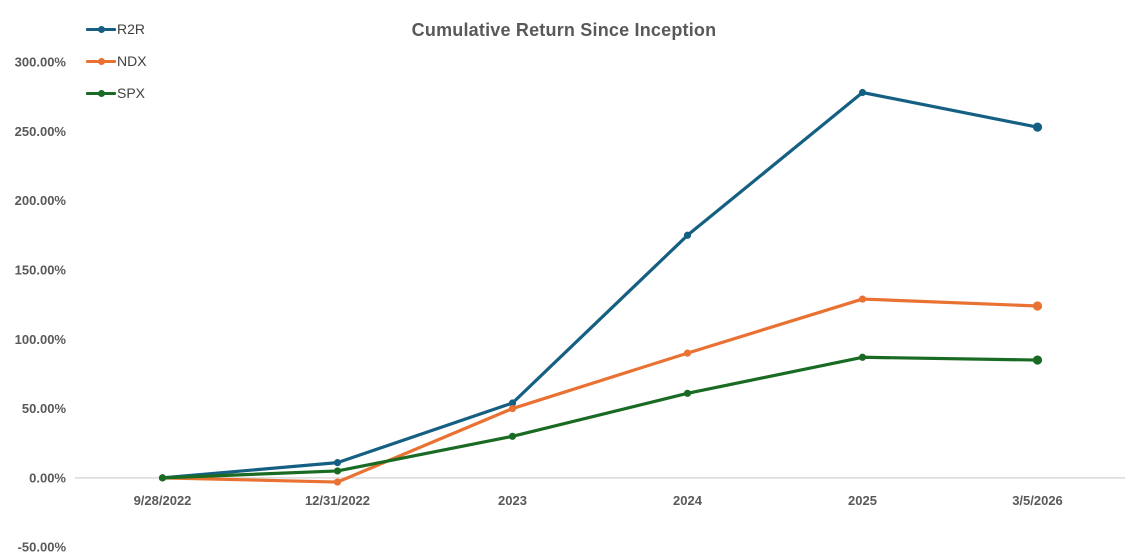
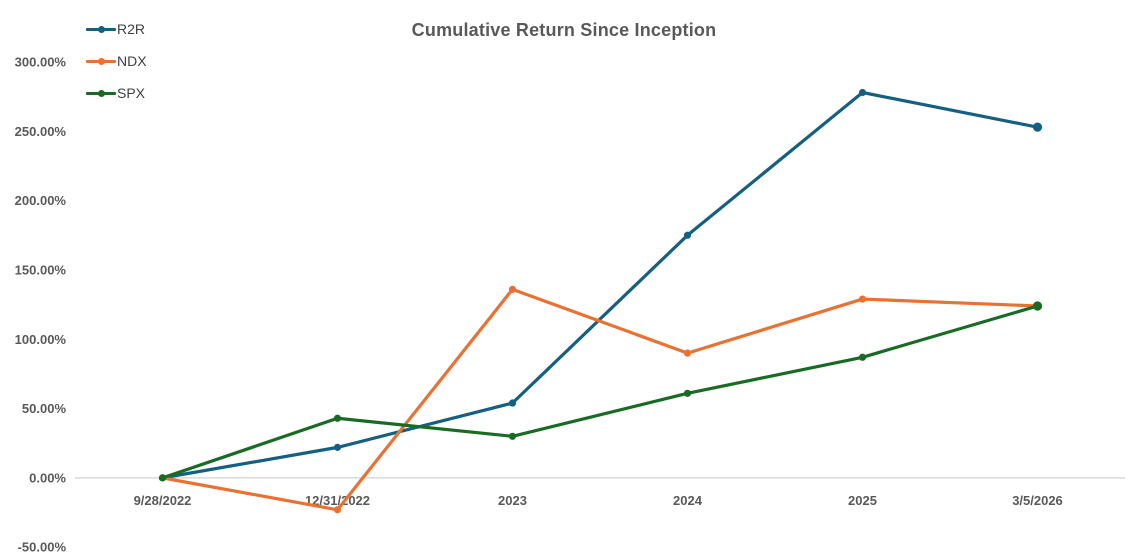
R2R/12/31/2022: 11% -> 22%
NDX/12/31/2022: -3% -> -23%
SPX/12/31/2022: 5% -> 43%
NDX/2023: 50% -> 136%
SPX/3/5/2026: 85% -> 124%
